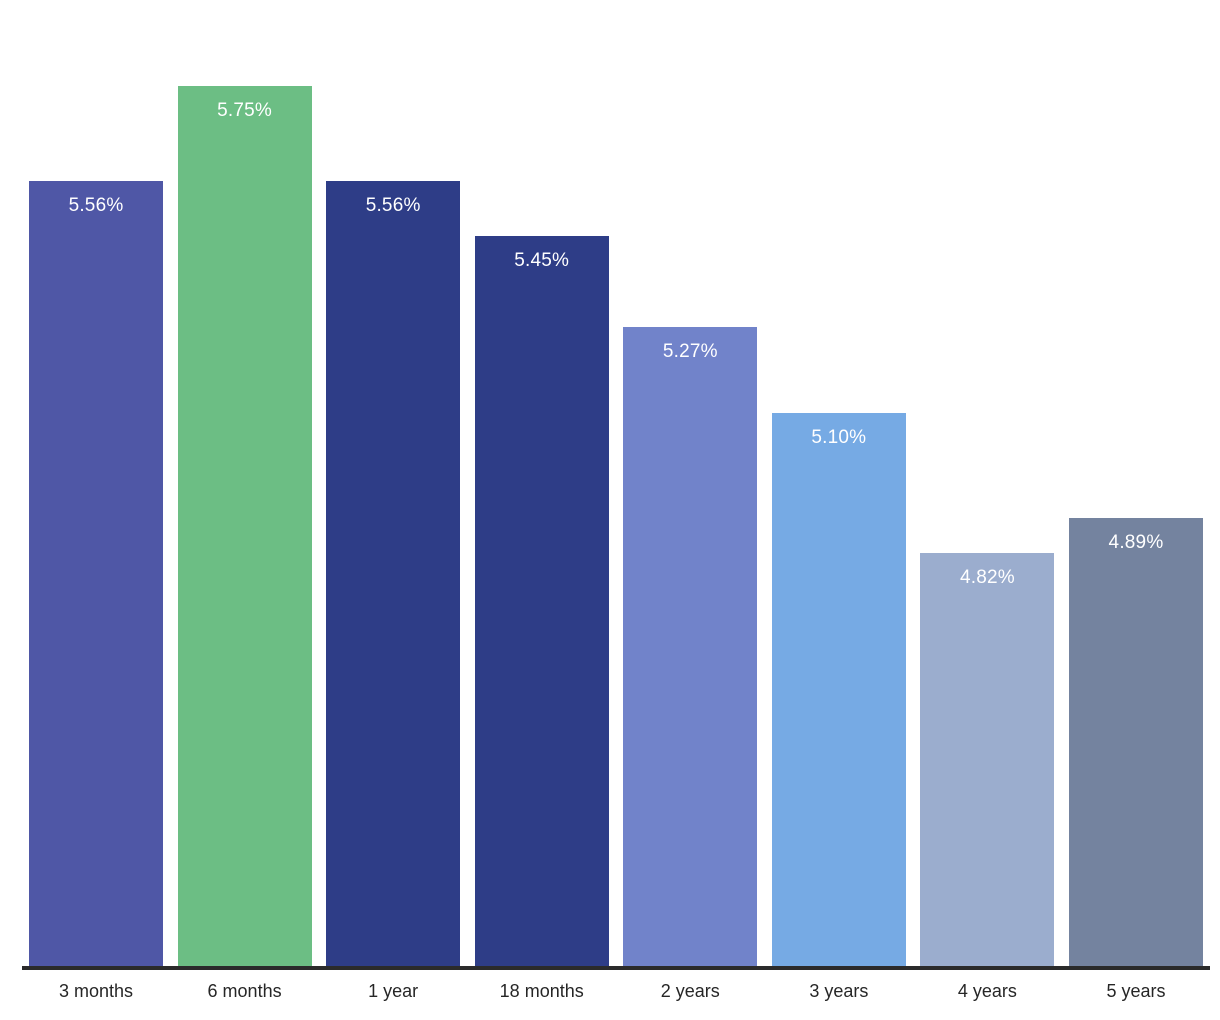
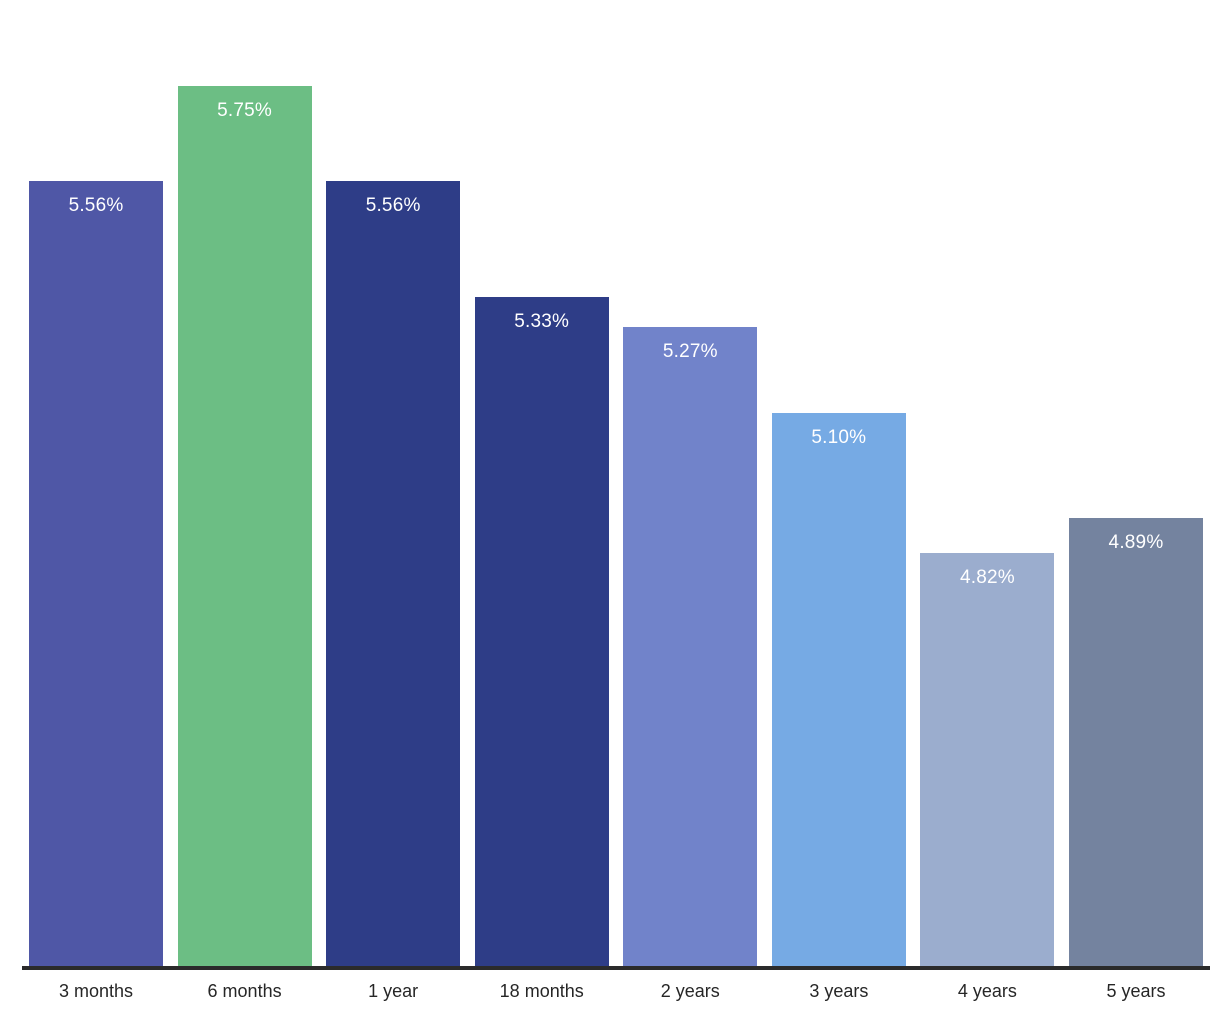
18 months: 5.45% -> 5.33%
